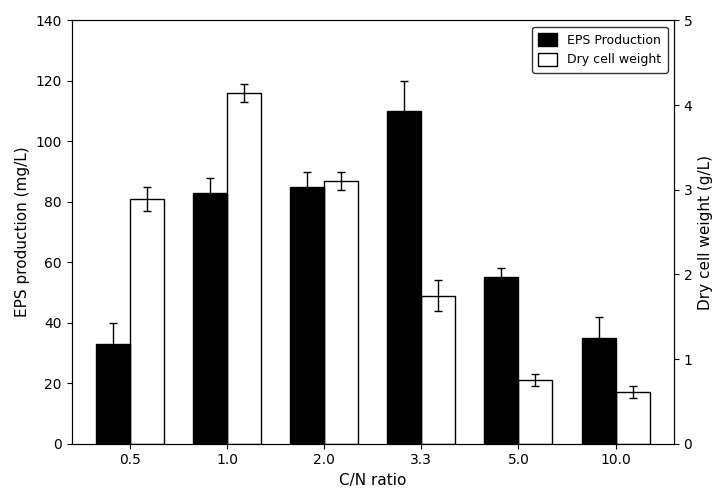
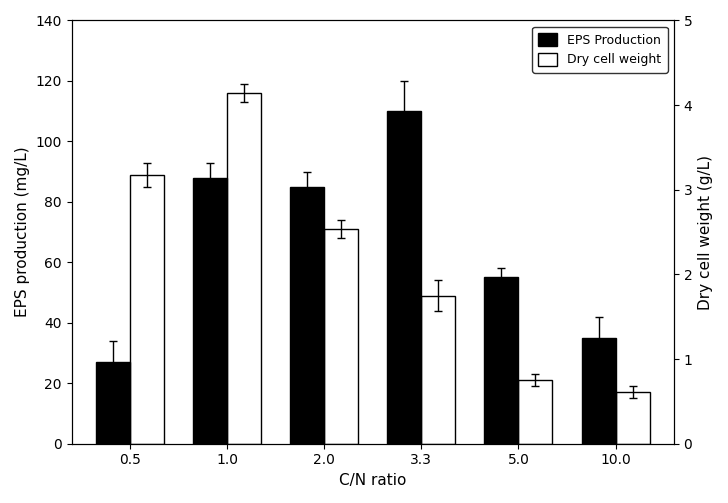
EPS Production/0.5: 33 -> 27
Dry cell weight/0.5: 81 -> 89
EPS Production/1.0: 83 -> 88
Dry cell weight/2.0: 87 -> 71
